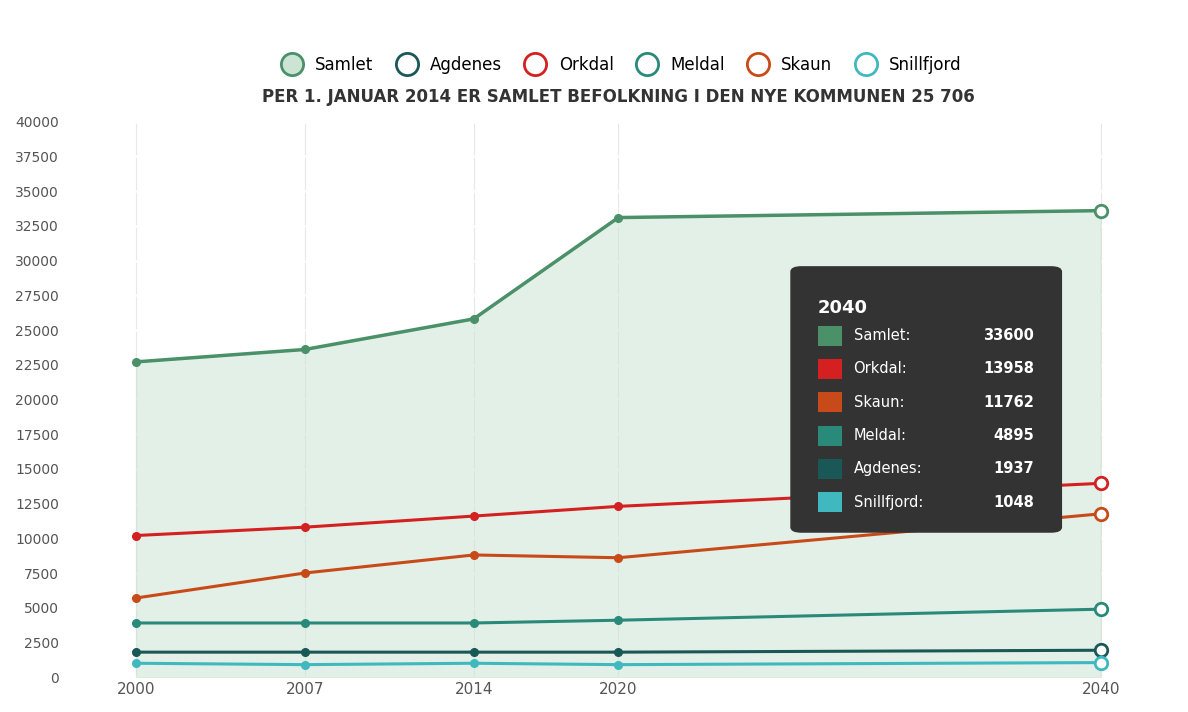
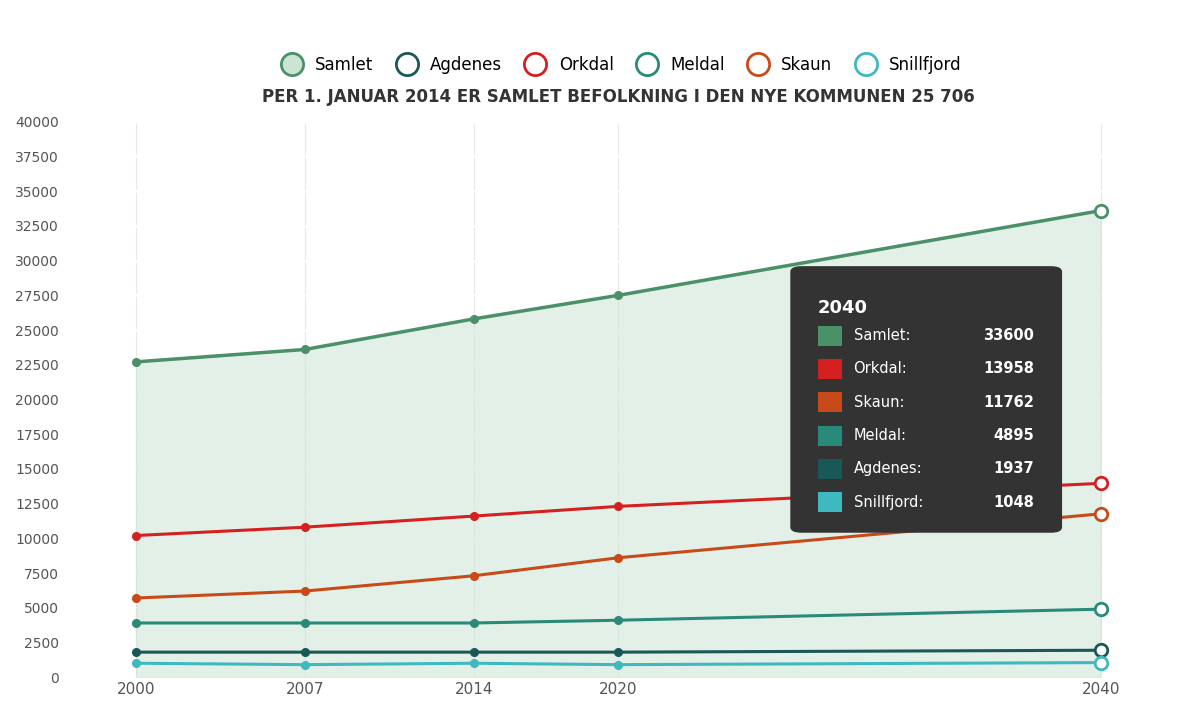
Skaun/2007: 7500 -> 6200
Skaun/2014: 8800 -> 7300
Samlet/2020: 33100 -> 27500
